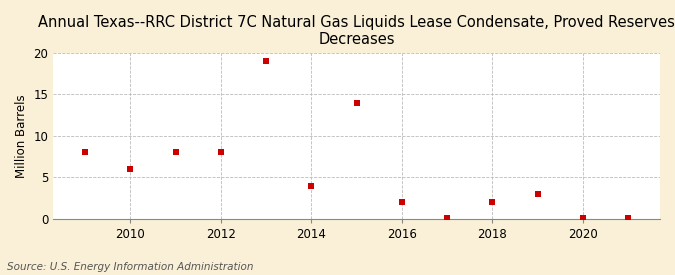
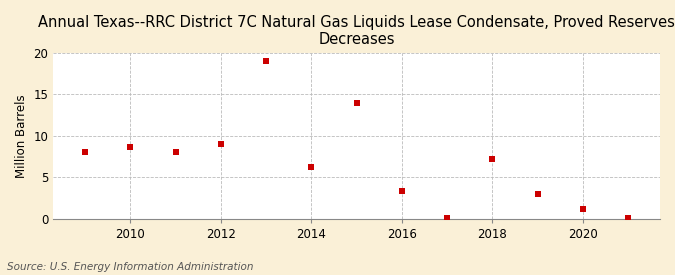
2010: 6.0 -> 8.6
2012: 8.0 -> 9.0
2014: 4.0 -> 6.2
2016: 2.0 -> 3.4
2018: 2.0 -> 7.2
2020: 0.1 -> 1.2
